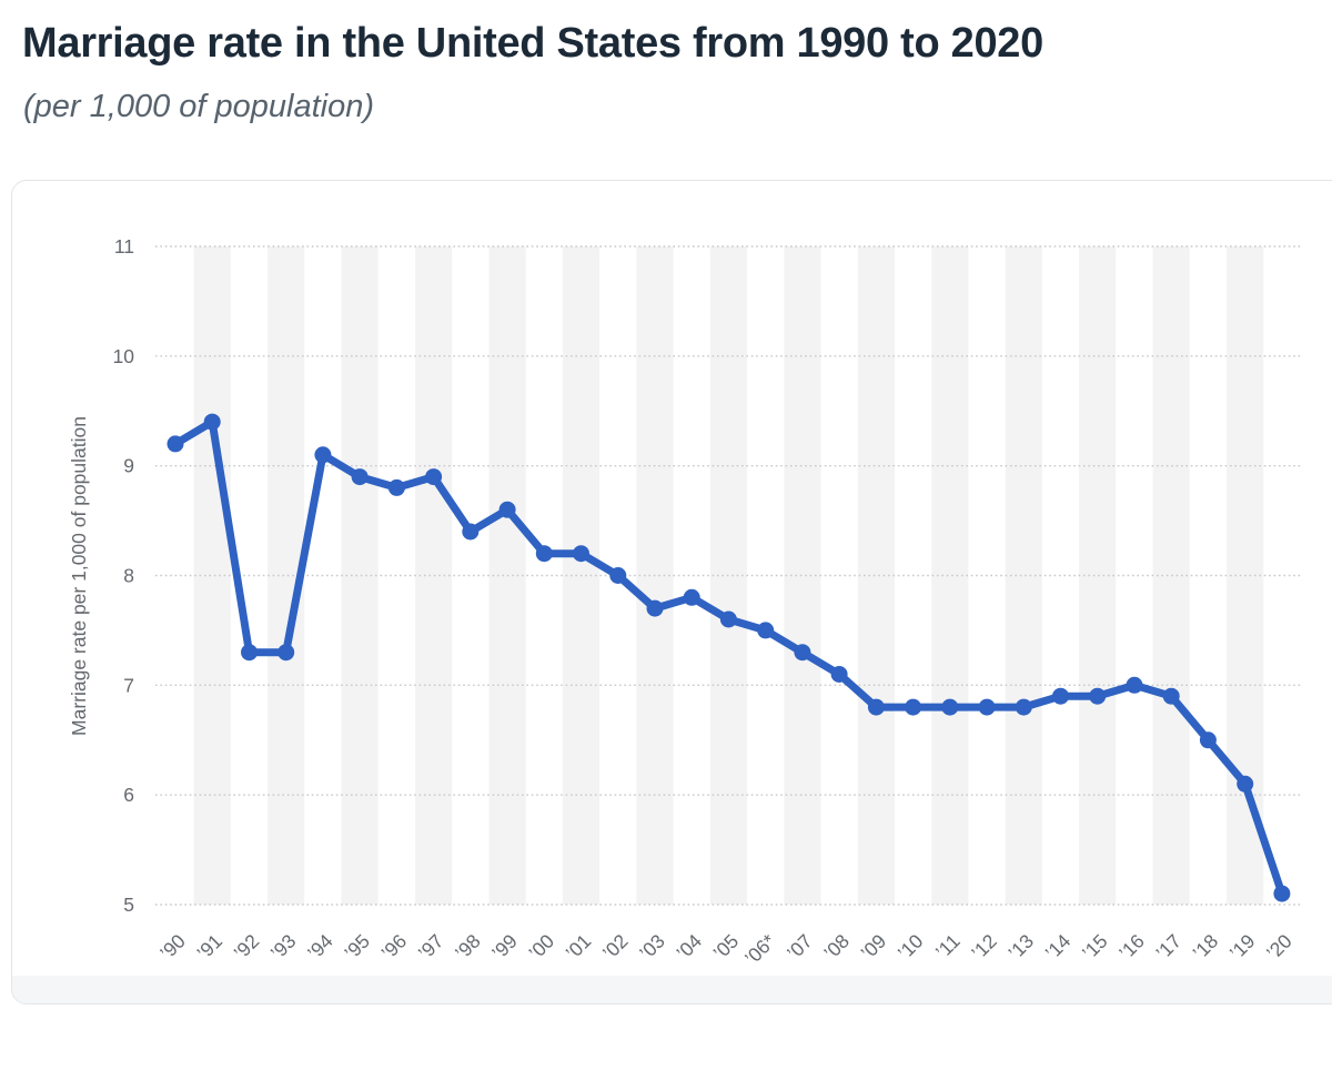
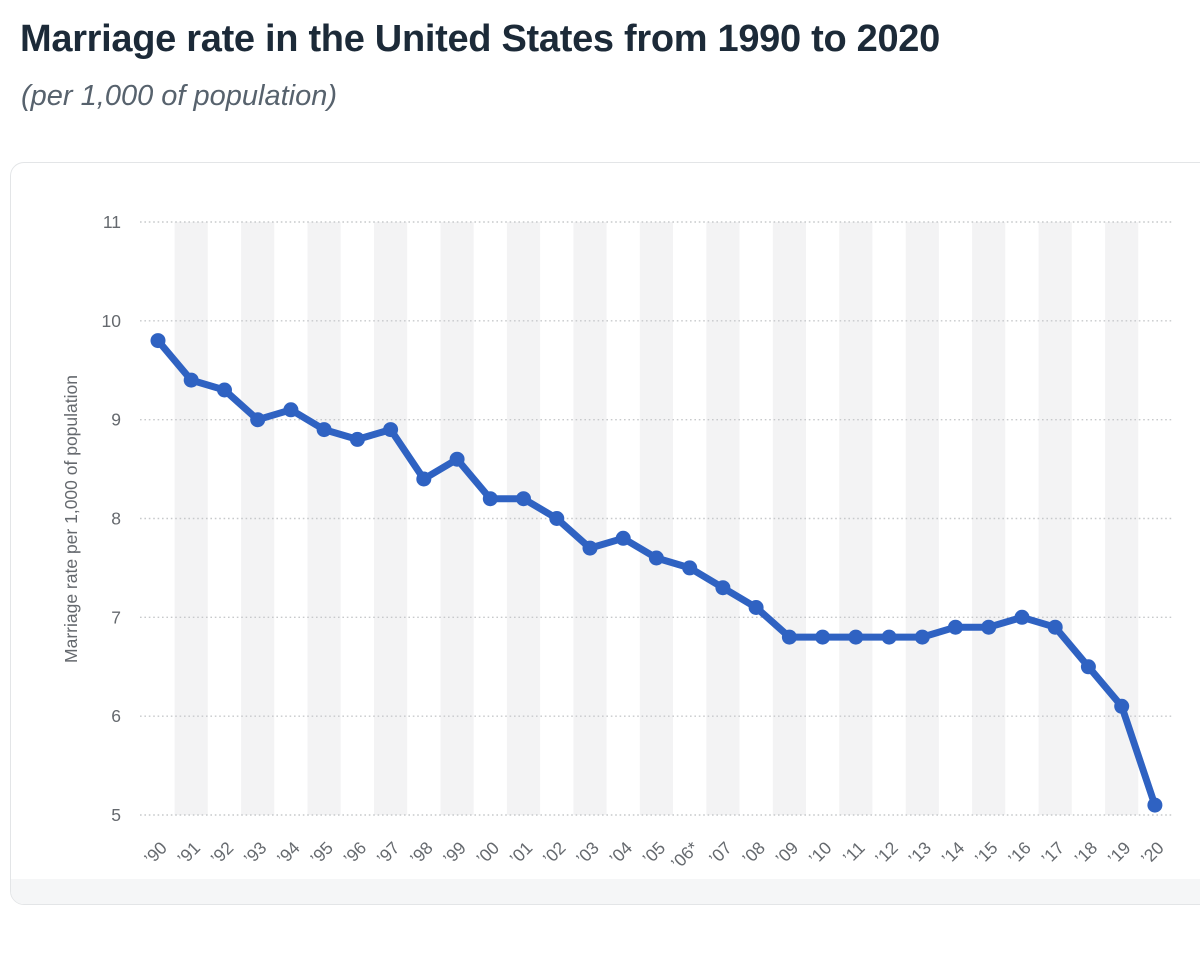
’90: 9.2 -> 9.8
’92: 7.3 -> 9.3
’93: 7.3 -> 9.0
